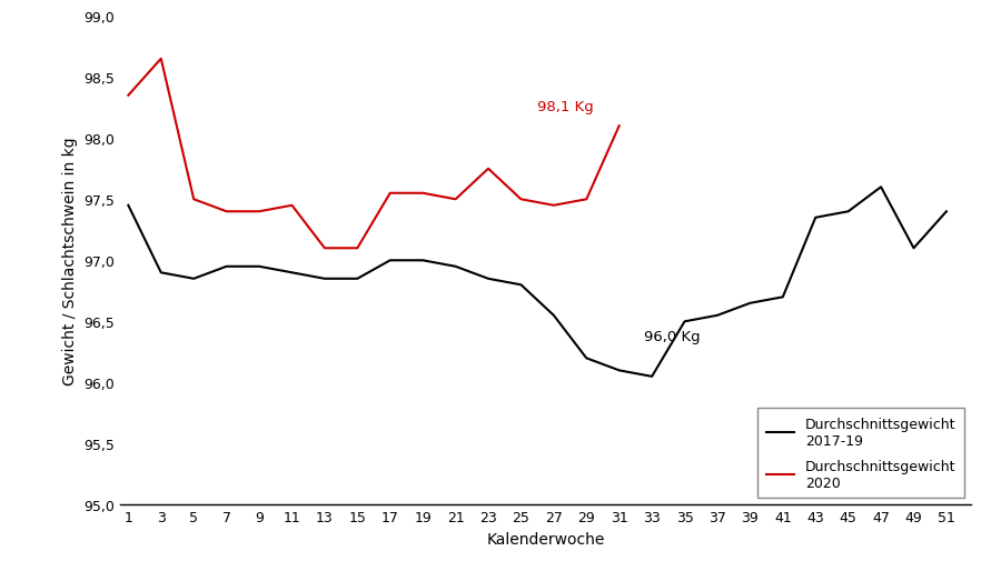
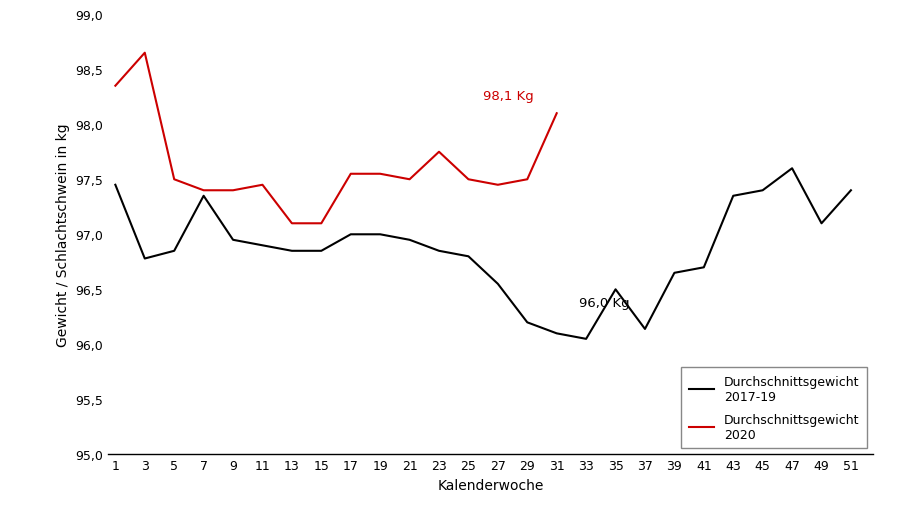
Durchschnittsgewicht 2017-19/3: 96,90 -> 96,78
Durchschnittsgewicht 2017-19/7: 96,95 -> 97,35
Durchschnittsgewicht 2017-19/37: 96,55 -> 96,14
